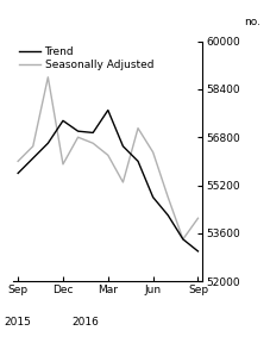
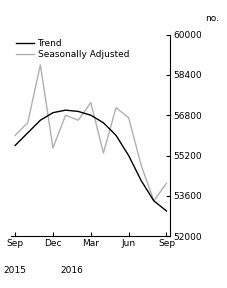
Trend/Dec: 57350 -> 56900
Seasonally Adjusted/Dec: 55900 -> 55500
Trend/Mar: 57700 -> 56800
Seasonally Adjusted/Mar: 56200 -> 57300
Trend/Jun: 54800 -> 55200
Seasonally Adjusted/Jun: 56300 -> 56700
